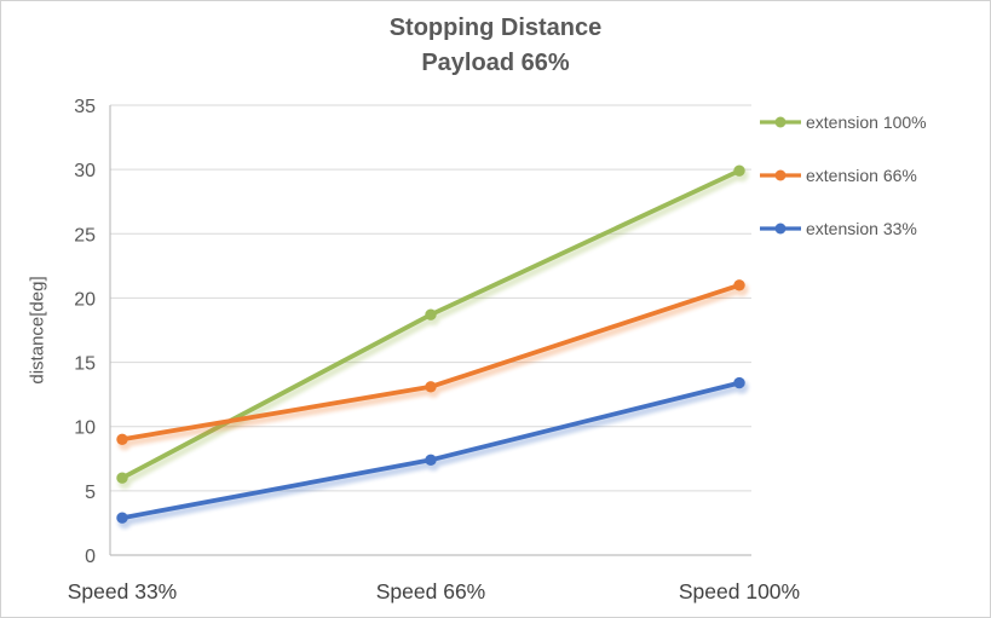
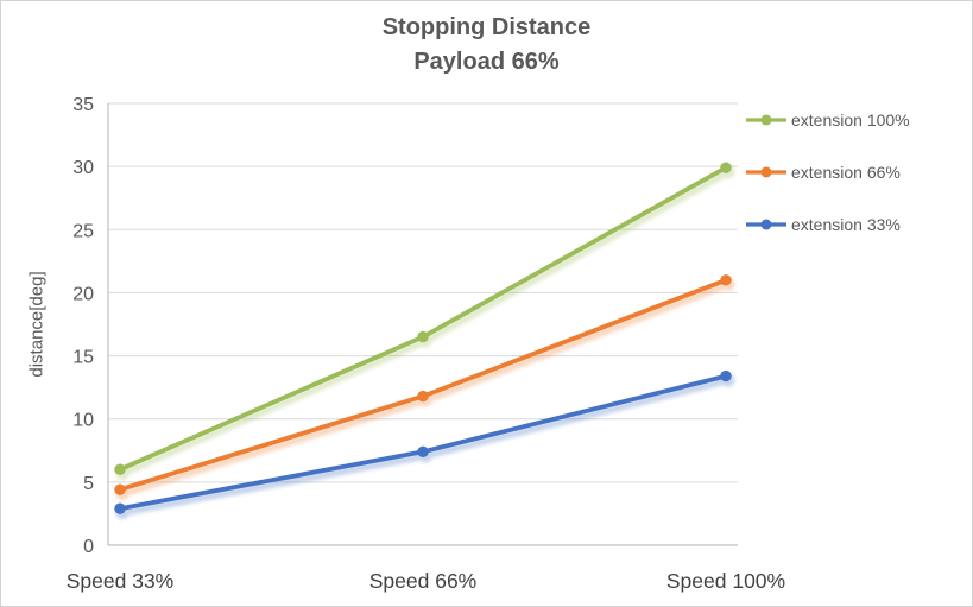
extension 66%/Speed 33%: 9.0 -> 4.4
extension 100%/Speed 66%: 18.7 -> 16.5
extension 66%/Speed 66%: 13.1 -> 11.8
